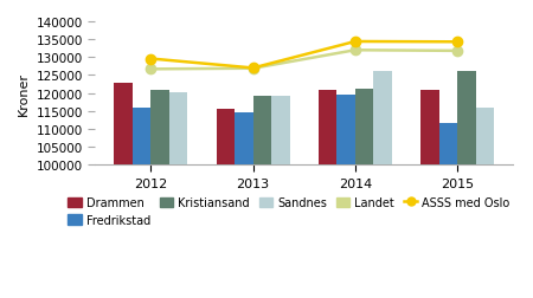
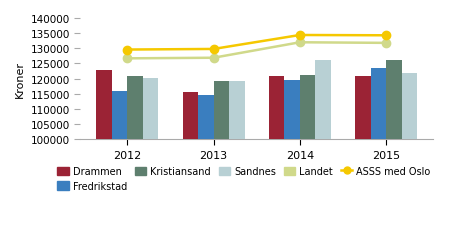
ASSS med Oslo/2013: 127000 -> 129800
Fredrikstad/2015: 111500 -> 123400
Sandnes/2015: 116000 -> 121900
